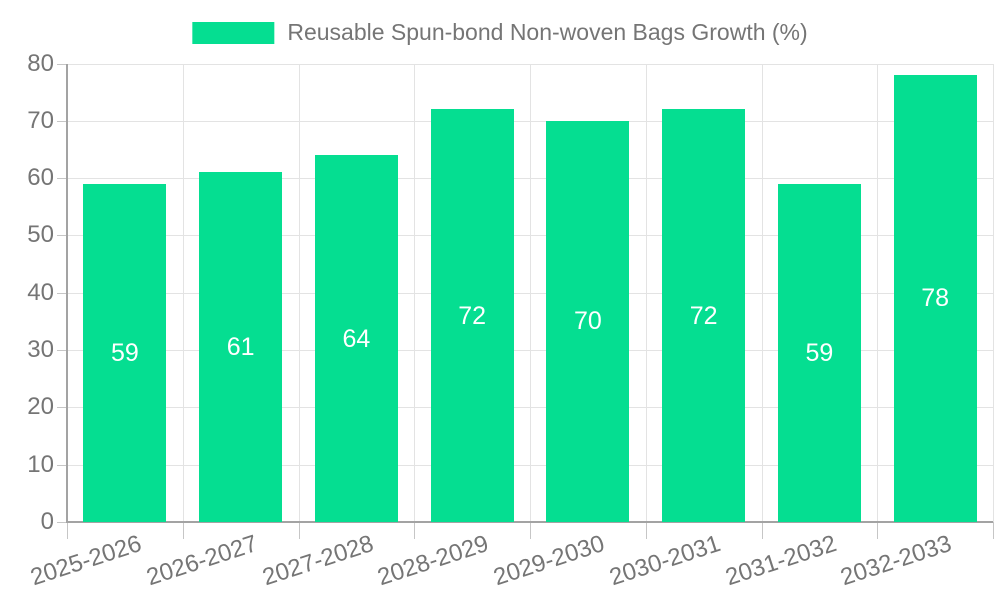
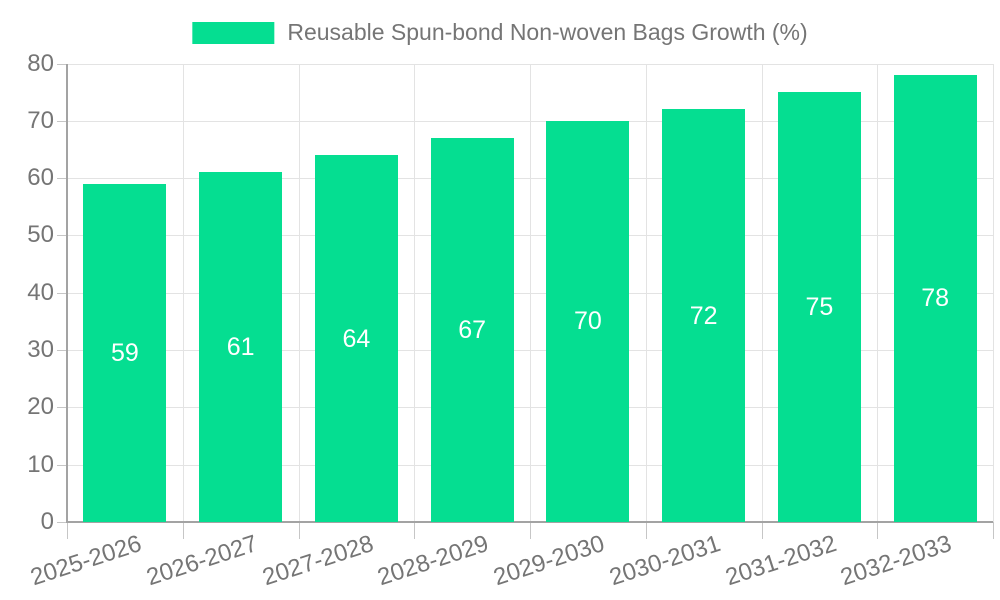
2028-2029: 72 -> 67
2031-2032: 59 -> 75
